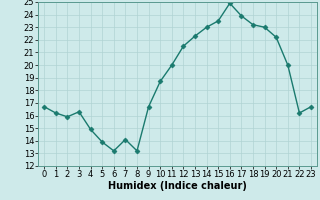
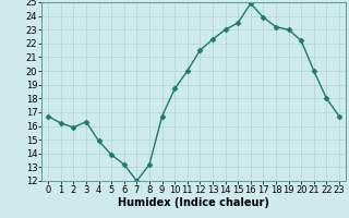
7: 14.1 -> 12.0
22: 16.2 -> 18.0
